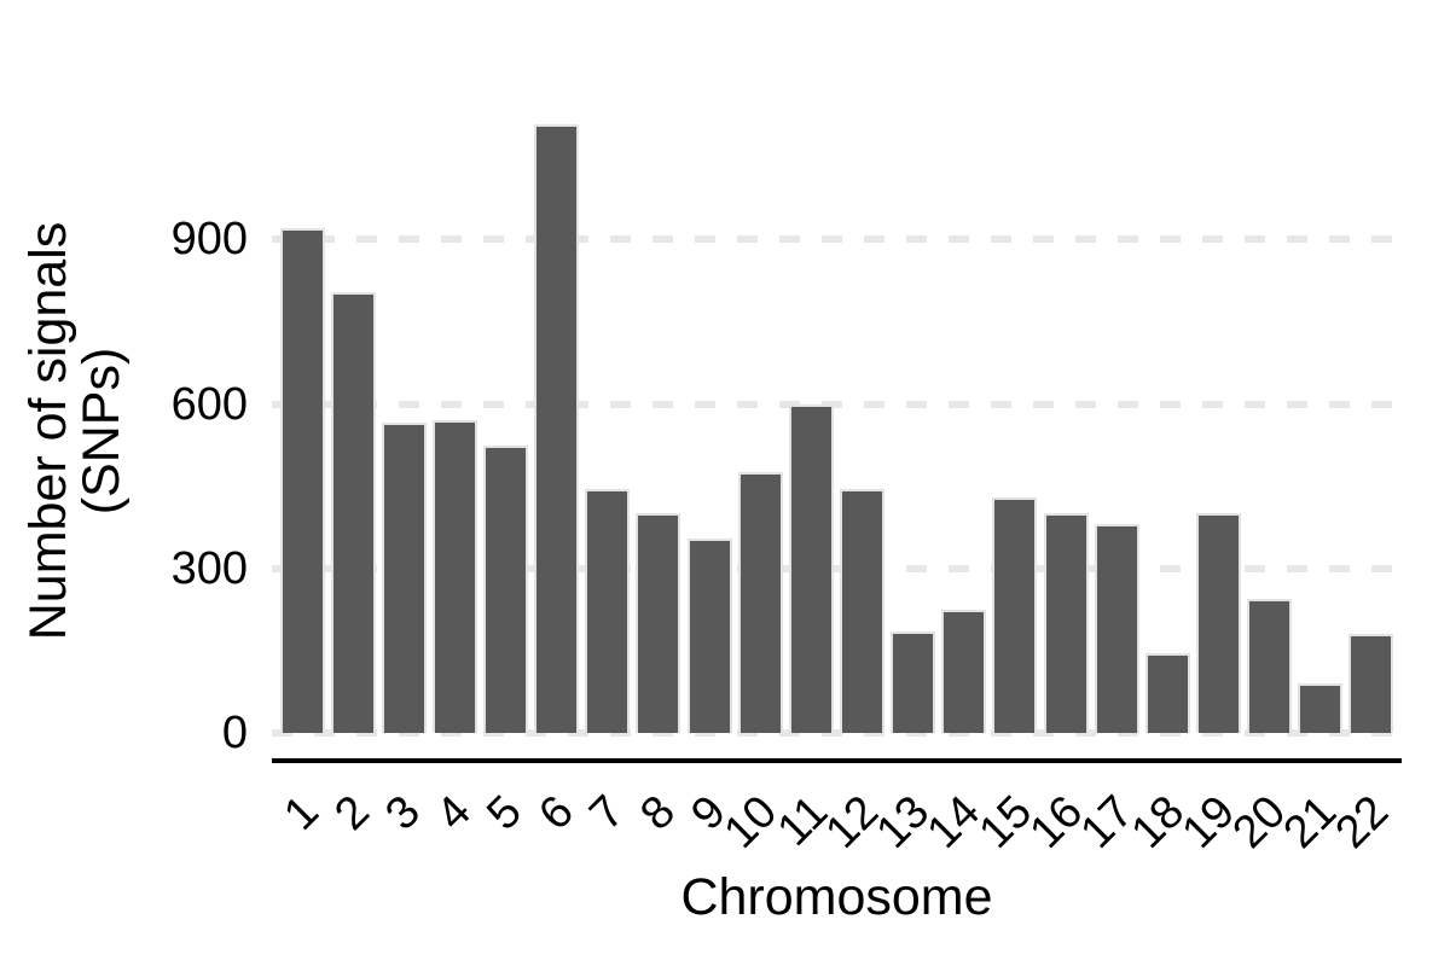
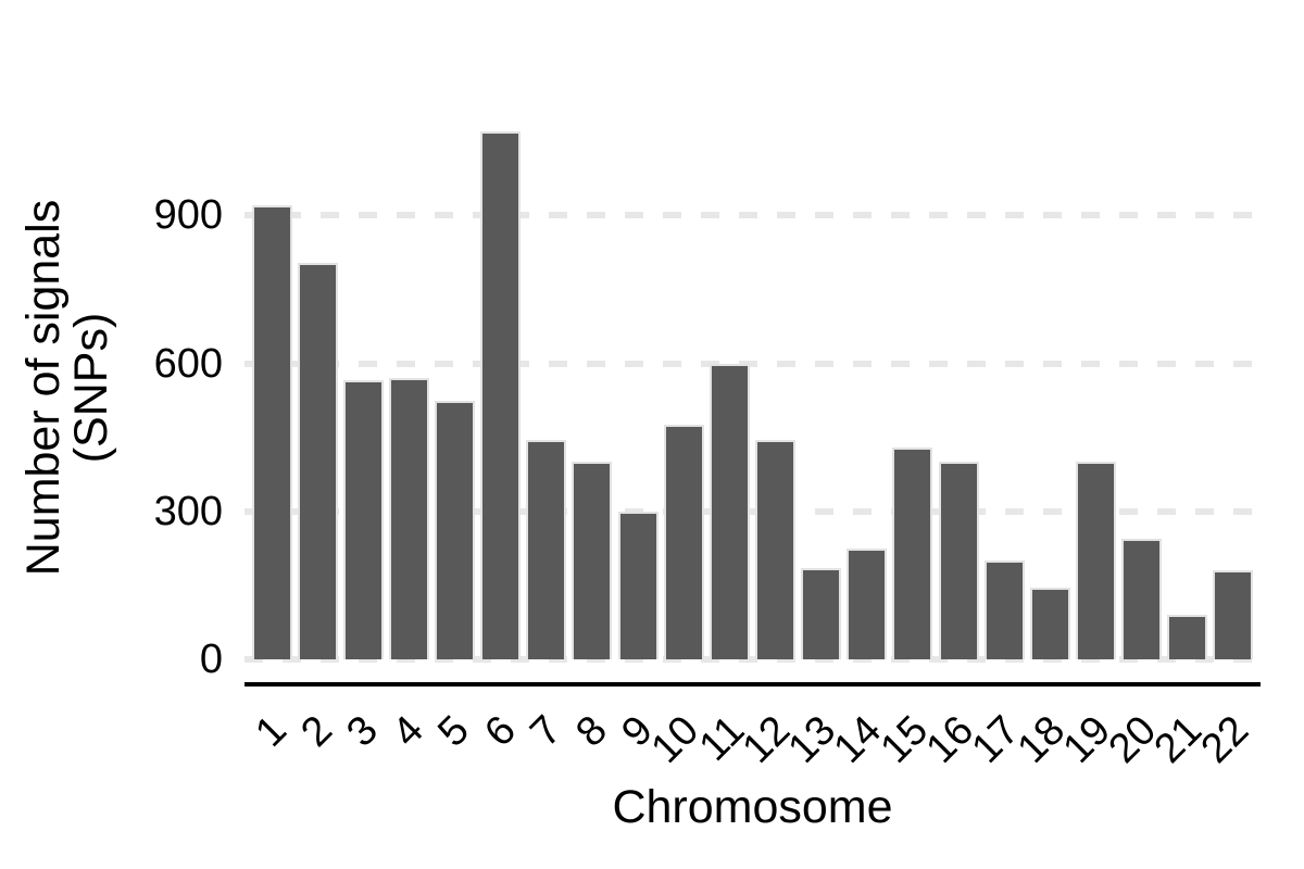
6: 1110 -> 1070
9: 360 -> 300
17: 380 -> 200
